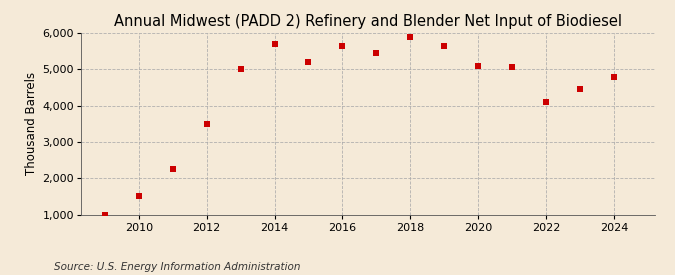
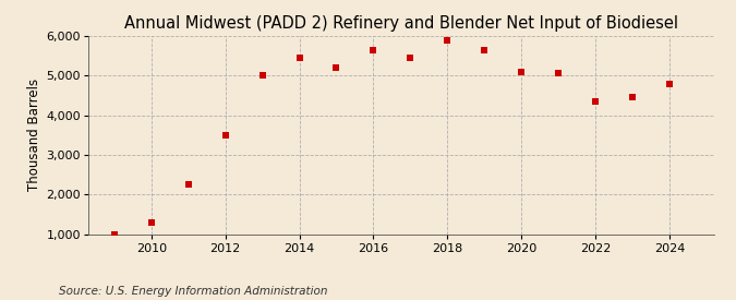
2010: 1,500 -> 1,300
2014: 5,700 -> 5,450
2022: 4,100 -> 4,350
